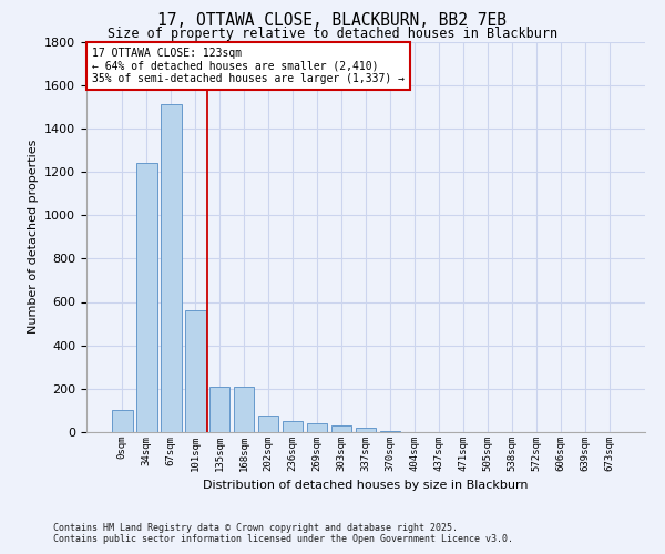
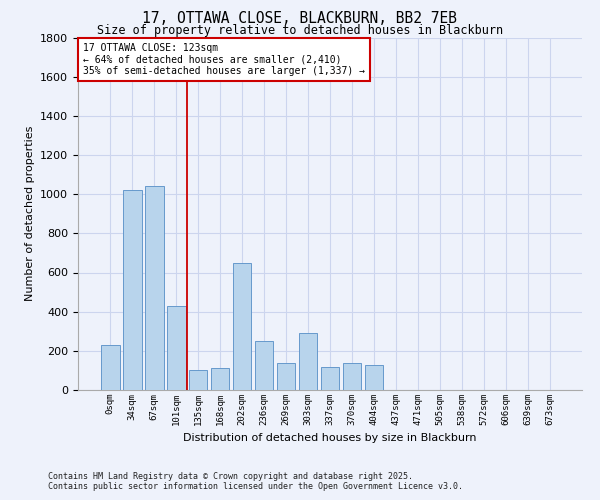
0sqm: 100 -> 230
34sqm: 1240 -> 1020
67sqm: 1510 -> 1040
101sqm: 560 -> 430
135sqm: 210 -> 100
168sqm: 210 -> 110
202sqm: 80 -> 650
236sqm: 50 -> 250
269sqm: 40 -> 140
303sqm: 30 -> 290
337sqm: 20 -> 120
370sqm: 0 -> 140
404sqm: 0 -> 130
